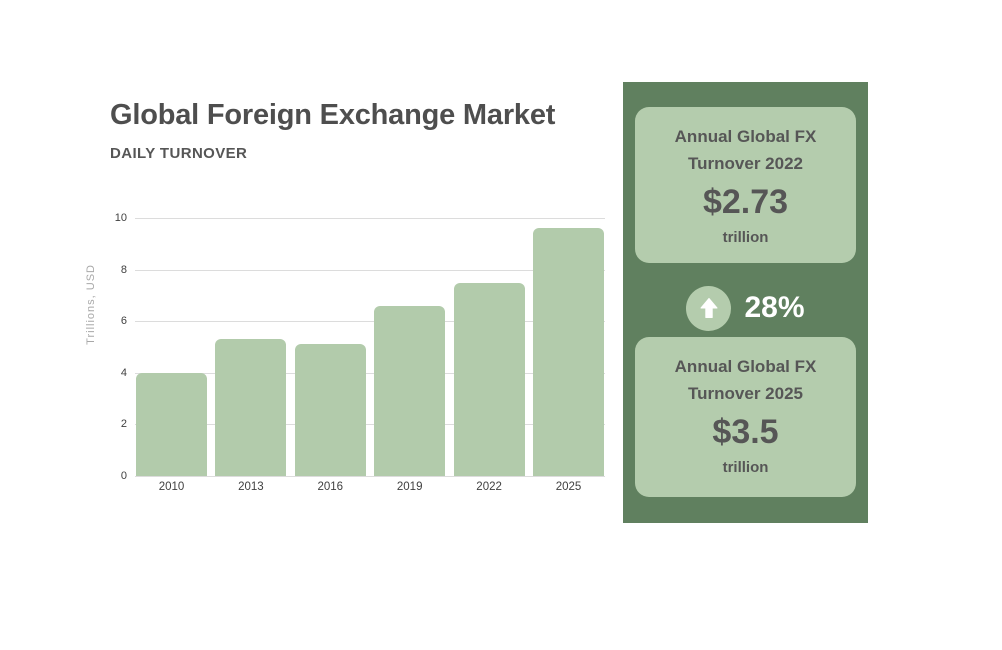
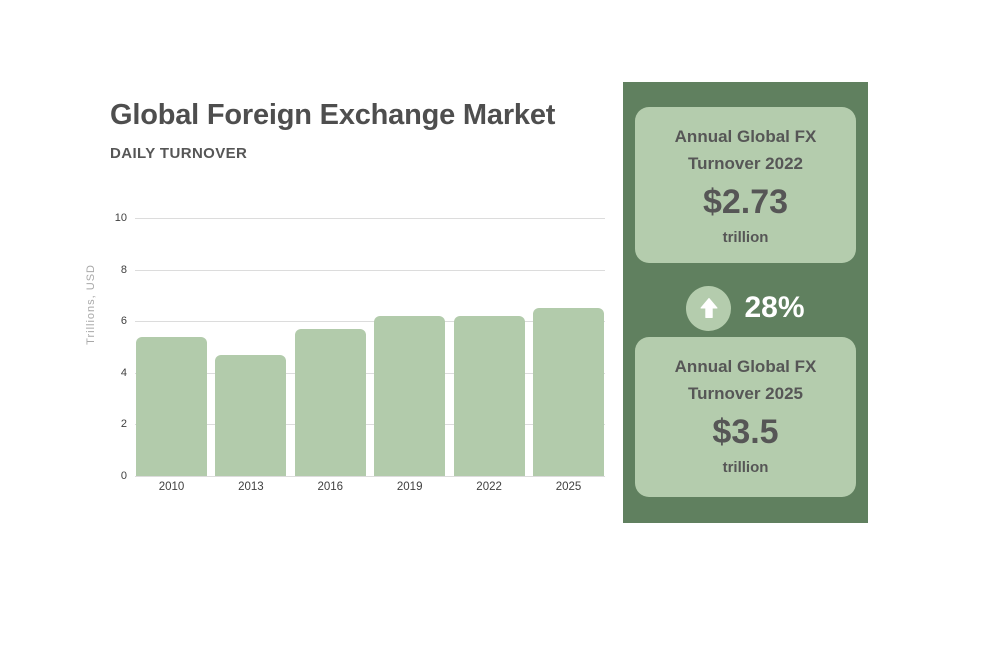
2010: 4.0 -> 5.4
2013: 5.3 -> 4.7
2016: 5.1 -> 5.7
2019: 6.6 -> 6.2
2022: 7.5 -> 6.2
2025: 9.6 -> 6.5
